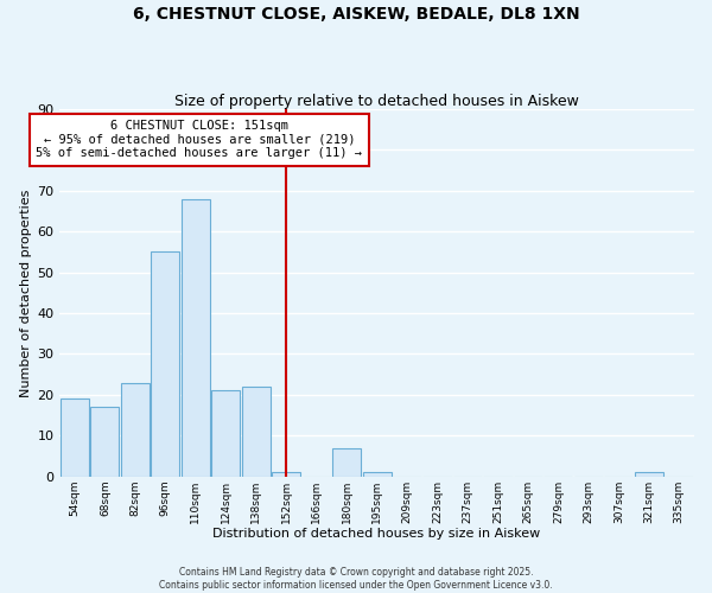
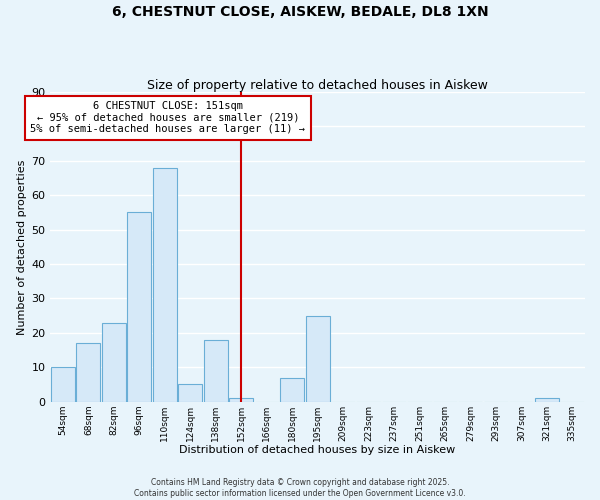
54sqm: 19 -> 10
124sqm: 21 -> 5
138sqm: 22 -> 18
195sqm: 1 -> 25
